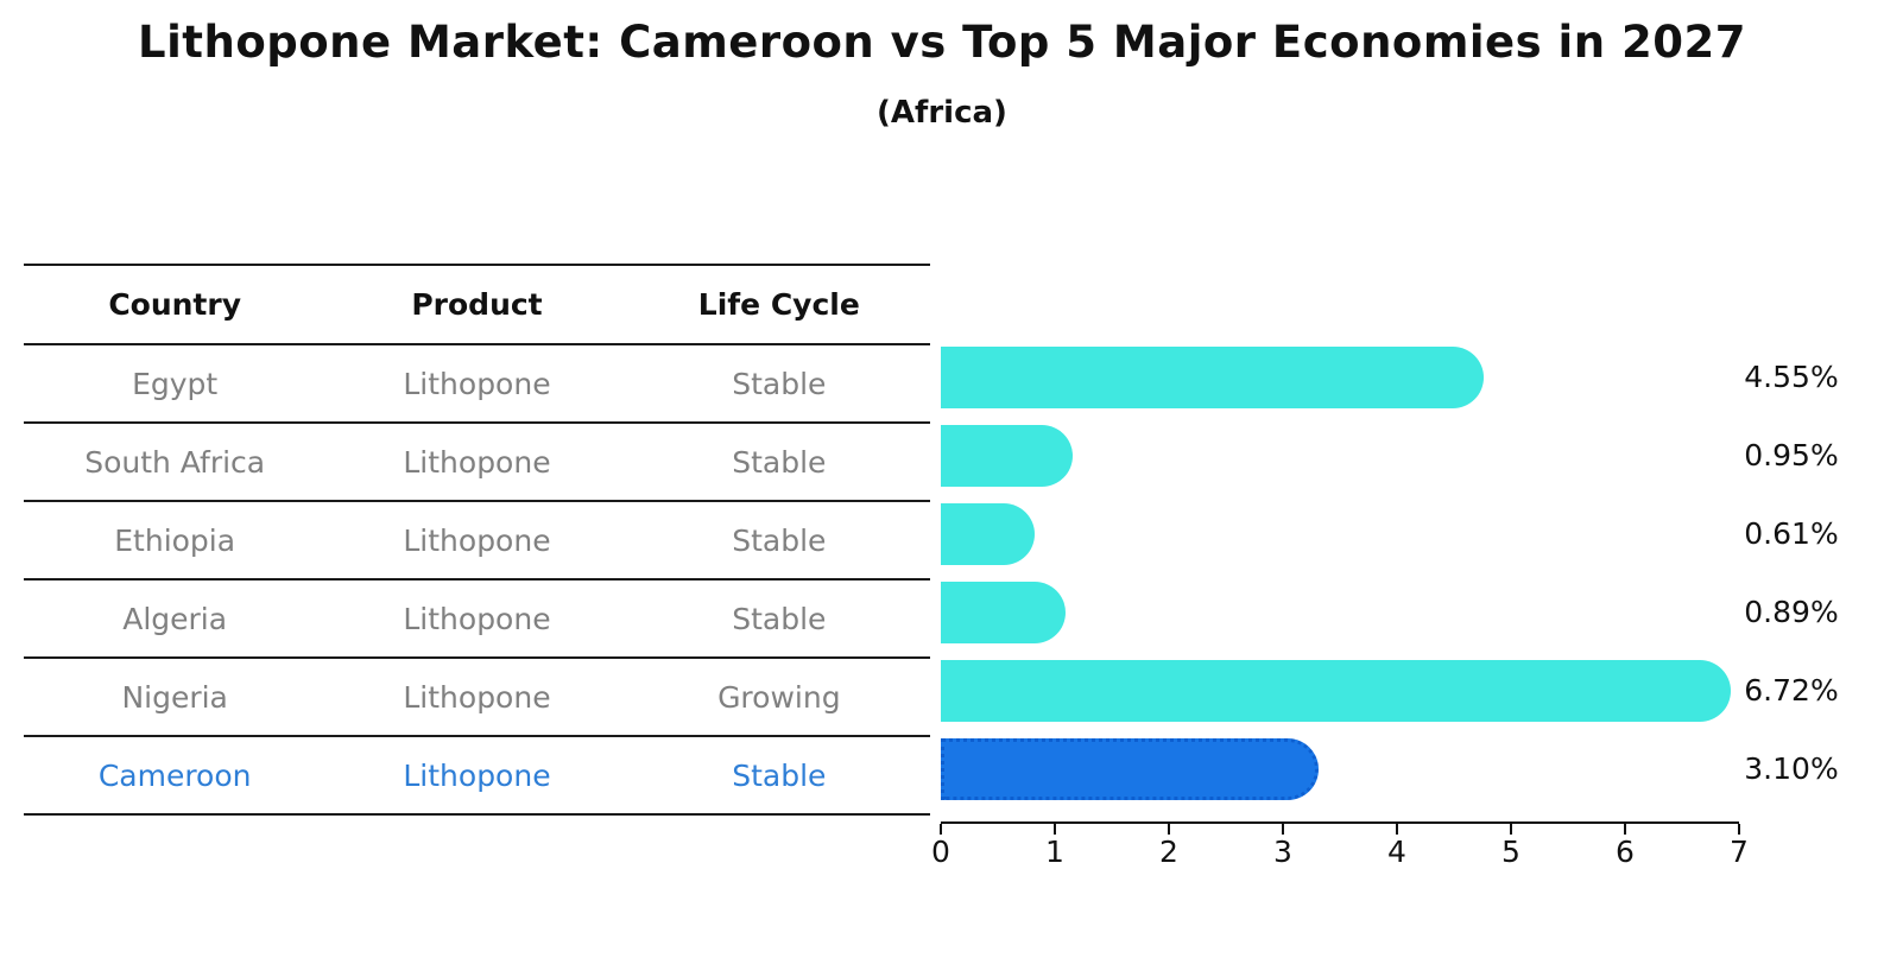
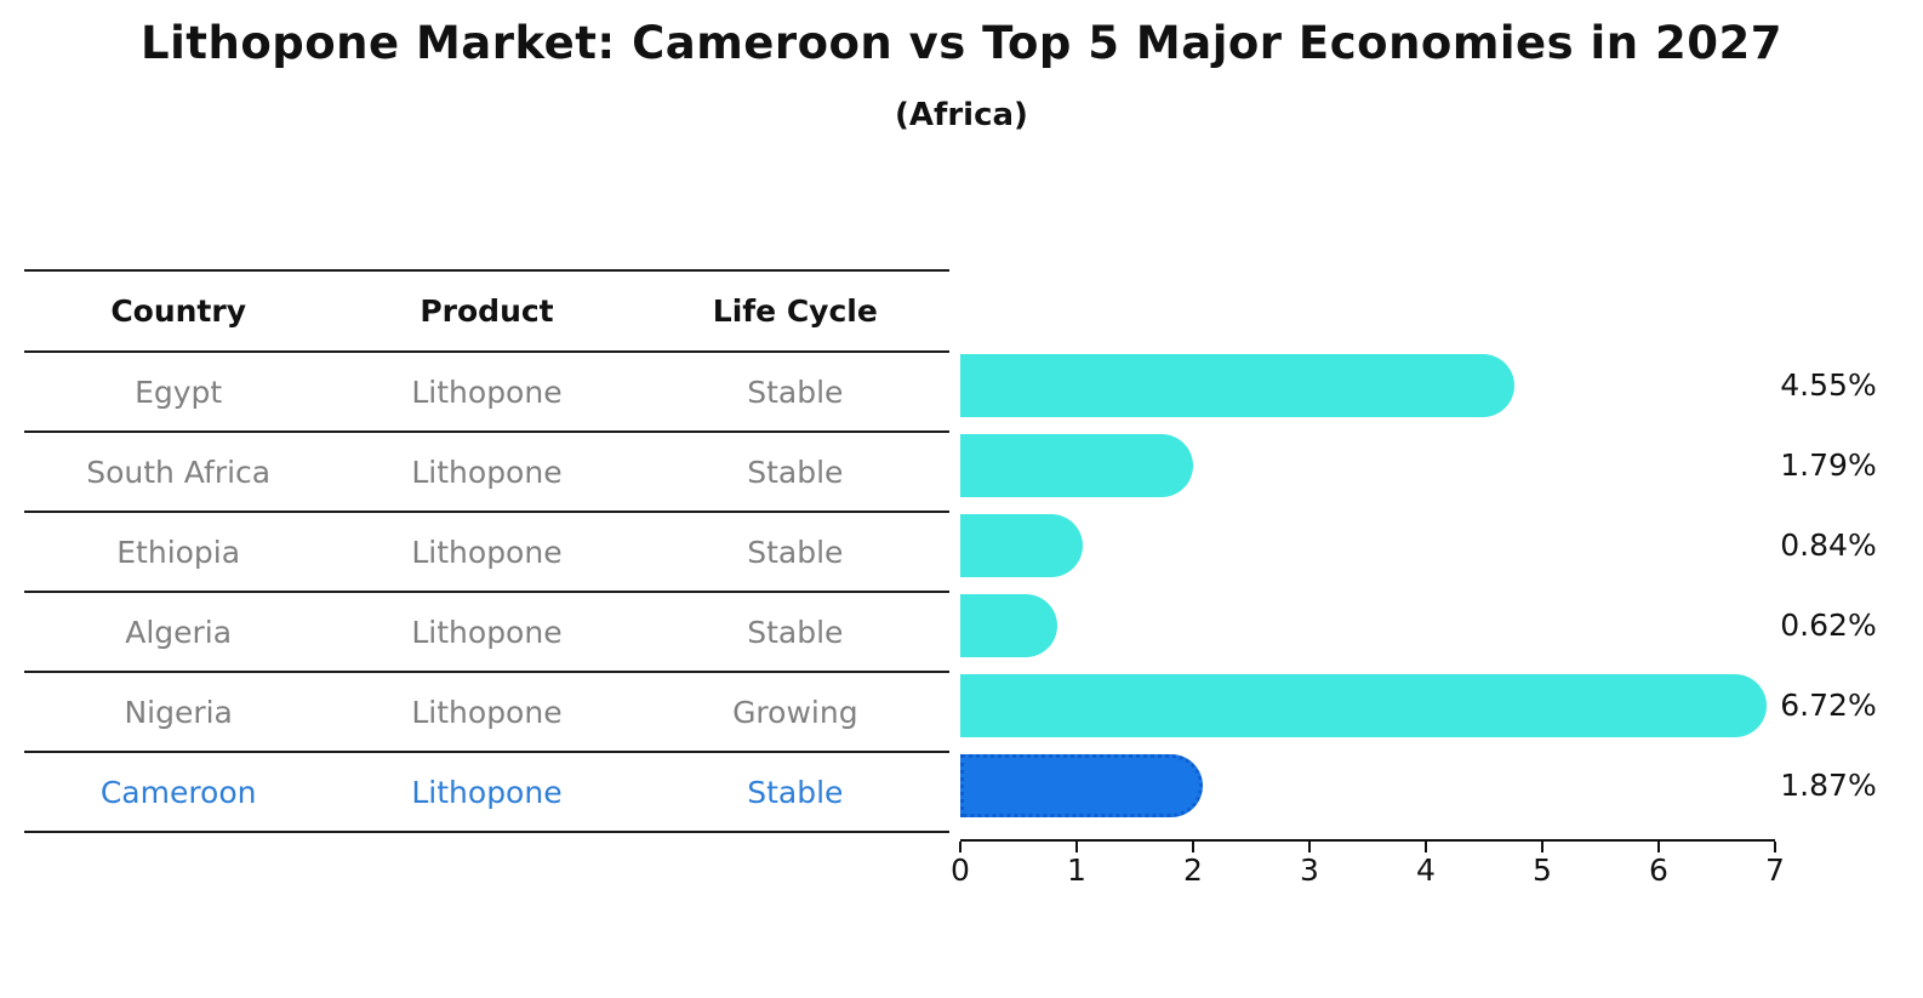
South Africa: 0.95% -> 1.79%
Ethiopia: 0.61% -> 0.84%
Algeria: 0.89% -> 0.62%
Cameroon: 3.10% -> 1.87%
